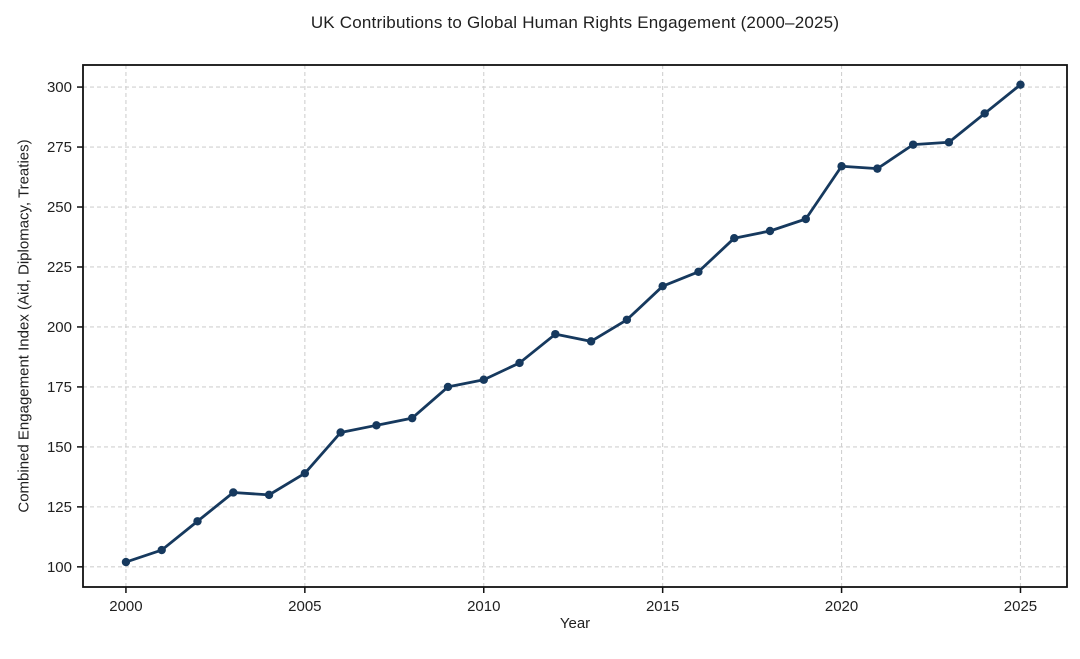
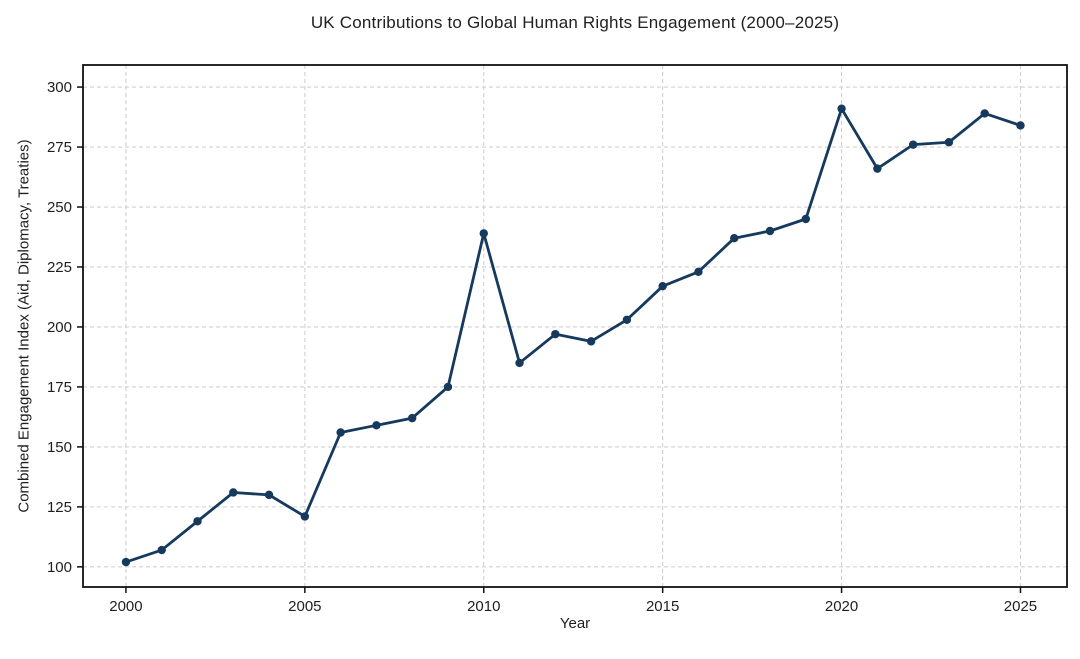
2005: 139 -> 121
2010: 178 -> 239
2020: 267 -> 291
2025: 301 -> 284
